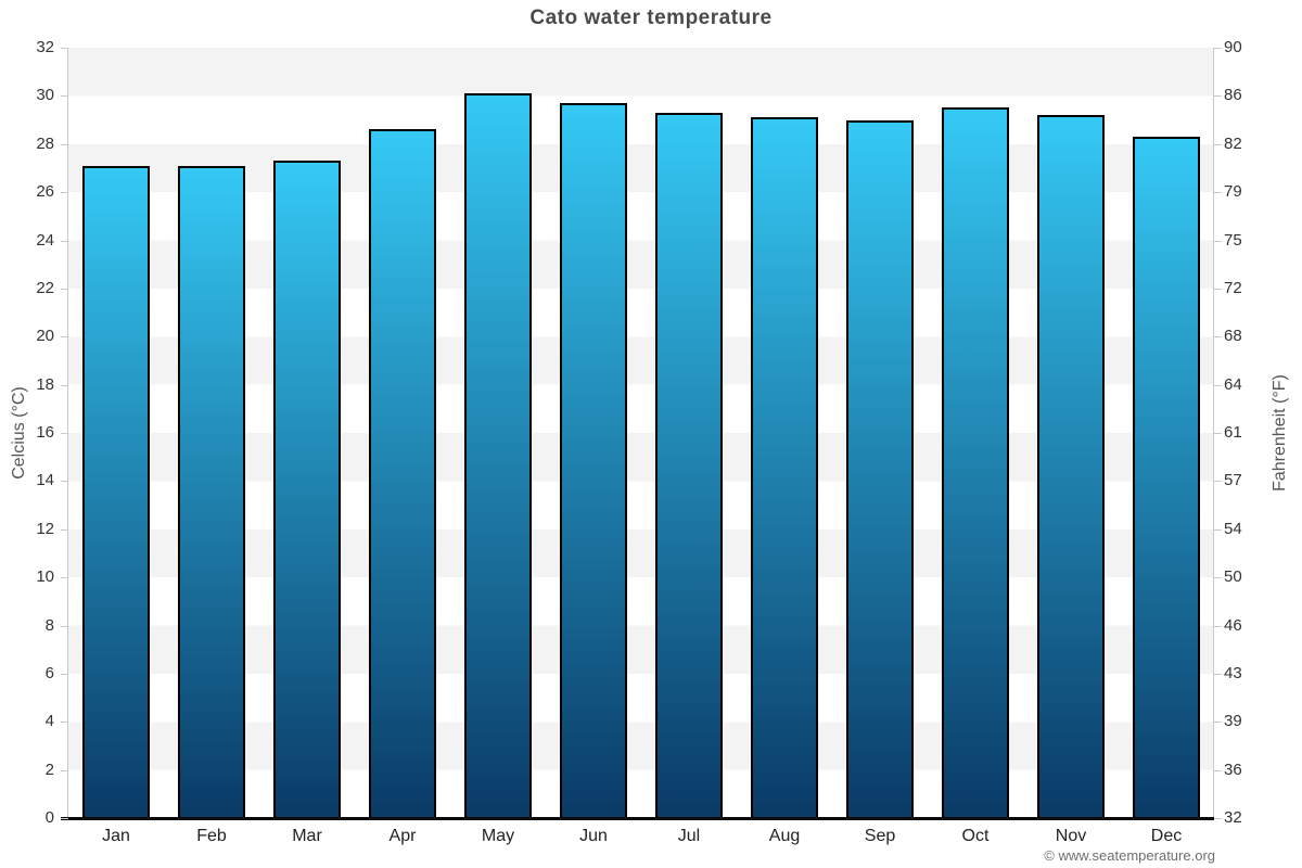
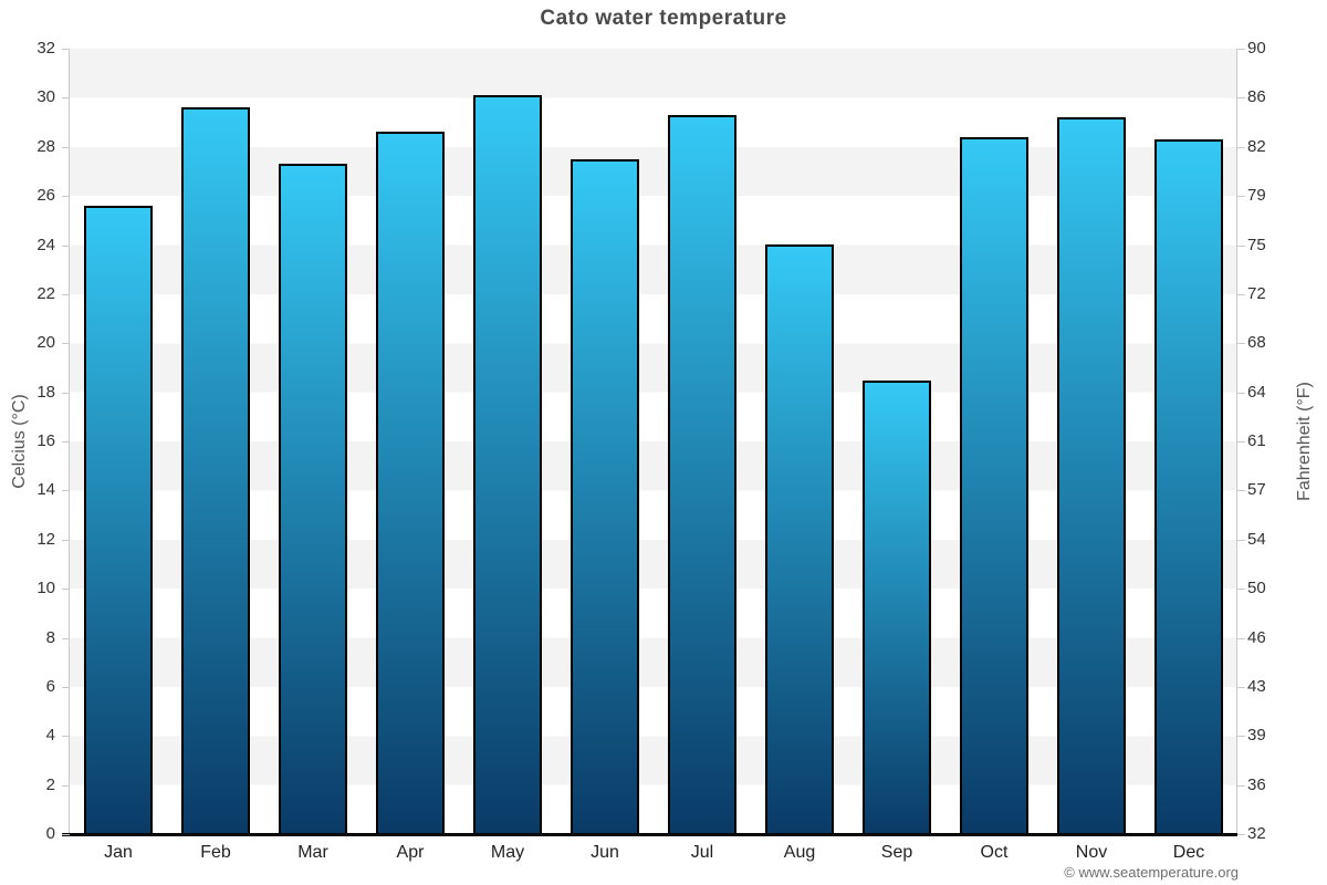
Jan: 27.1 -> 25.6
Feb: 27.1 -> 29.6
Jun: 29.7 -> 27.5
Aug: 29.1 -> 24.0
Sep: 29.0 -> 18.5
Oct: 29.5 -> 28.4
